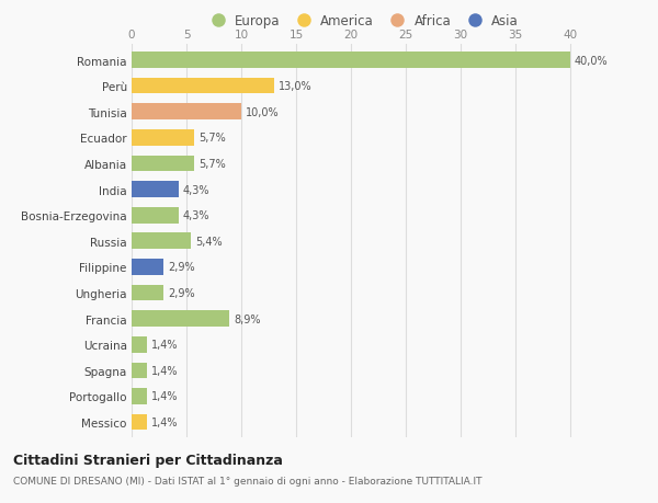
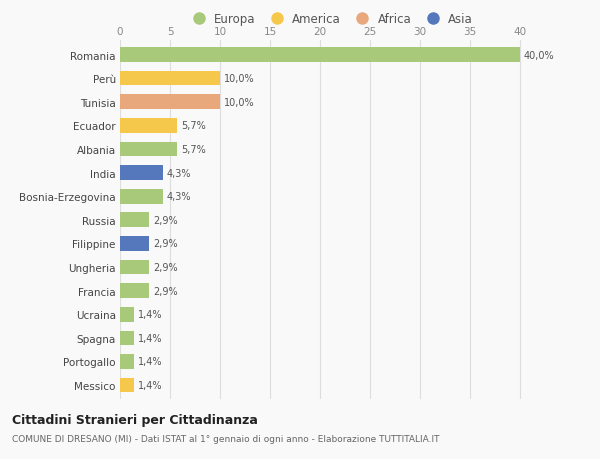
Perù: 13,0% -> 10,0%
Russia: 5,4% -> 2,9%
Francia: 8,9% -> 2,9%
